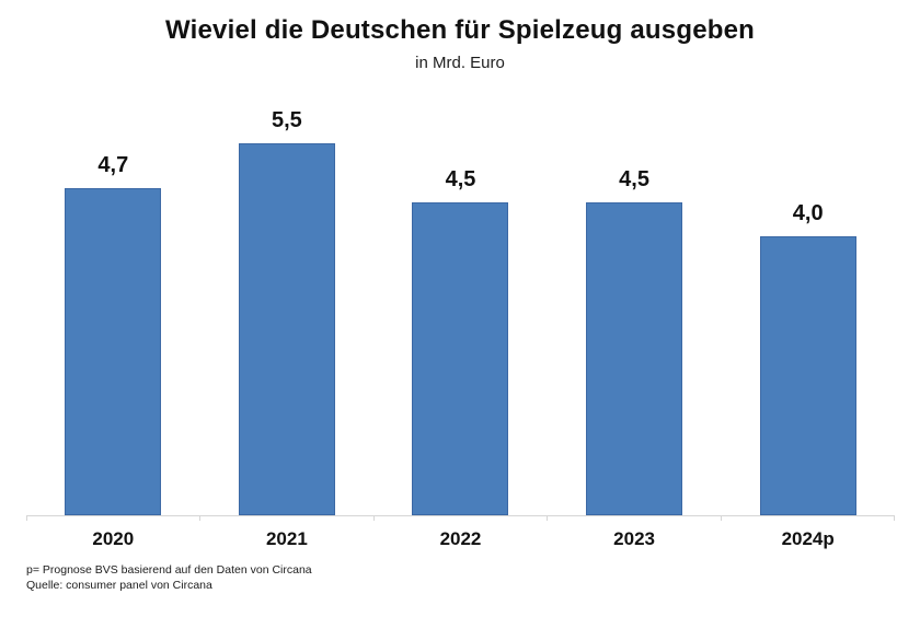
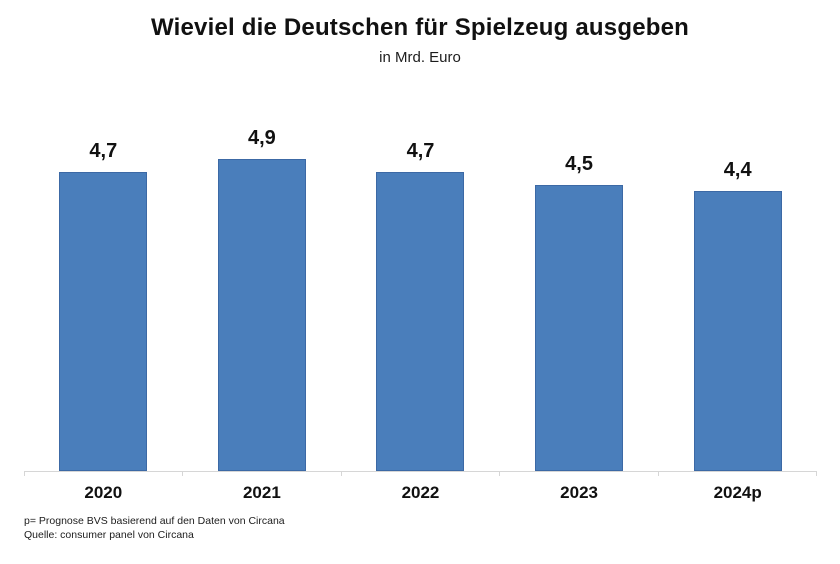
2021: 5,5 -> 4,9
2022: 4,5 -> 4,7
2024p: 4,0 -> 4,4
